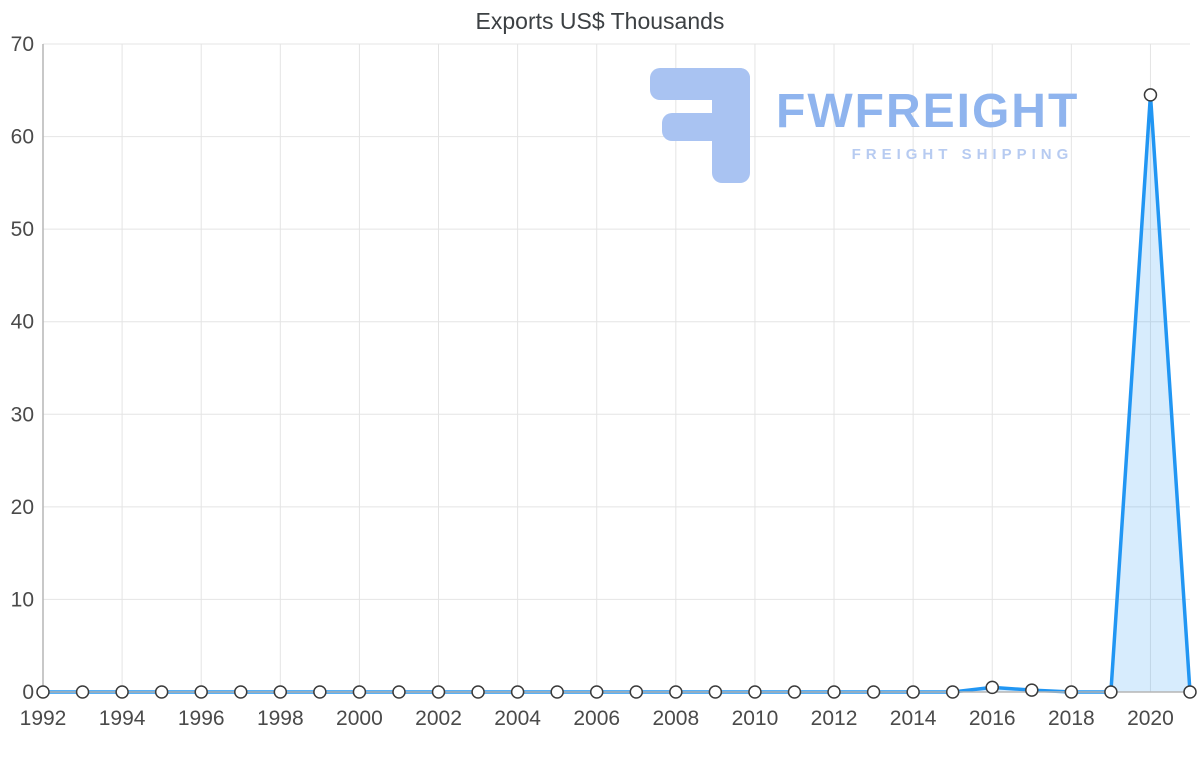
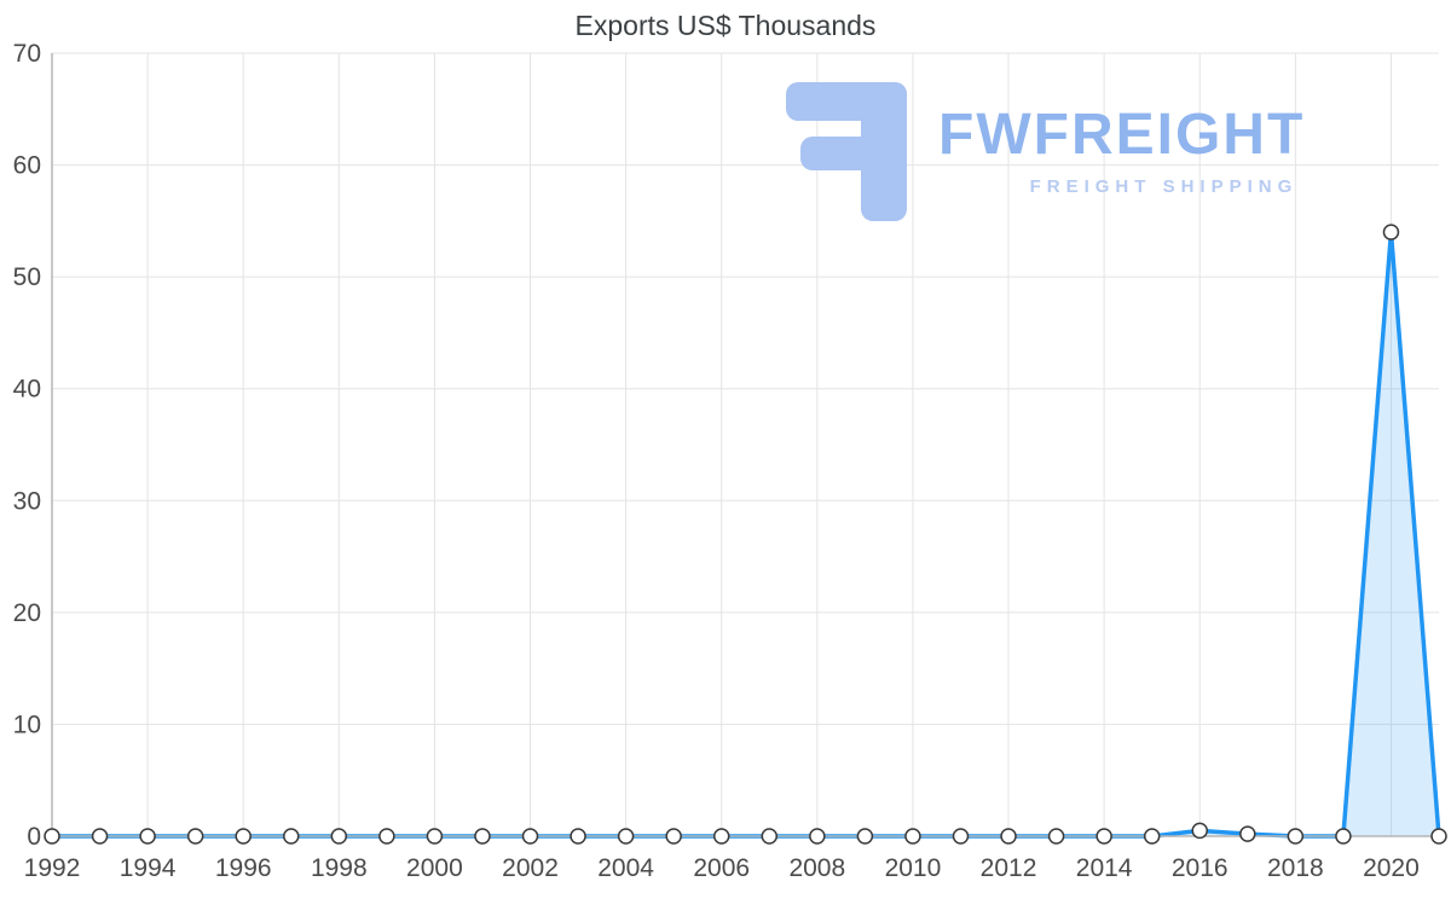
2020: 64 -> 54
